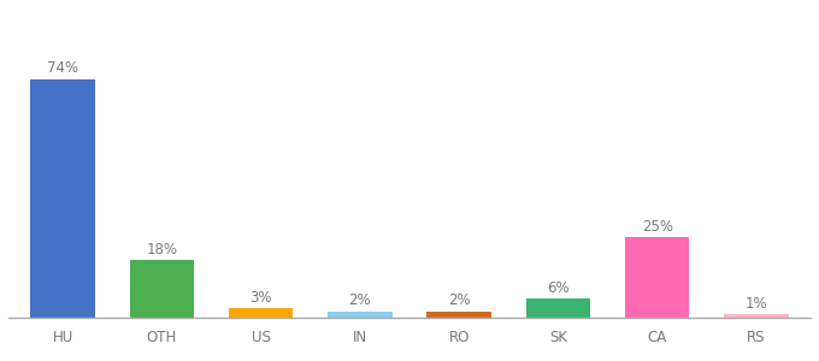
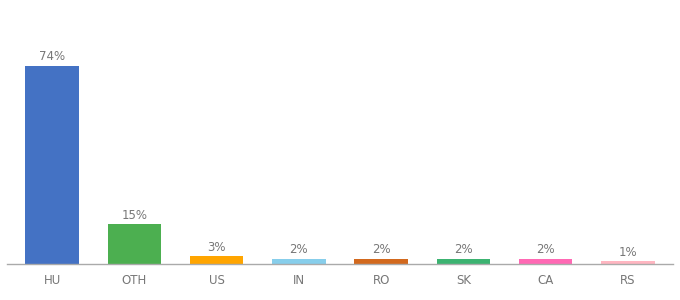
OTH: 18% -> 15%
SK: 6% -> 2%
CA: 25% -> 2%
